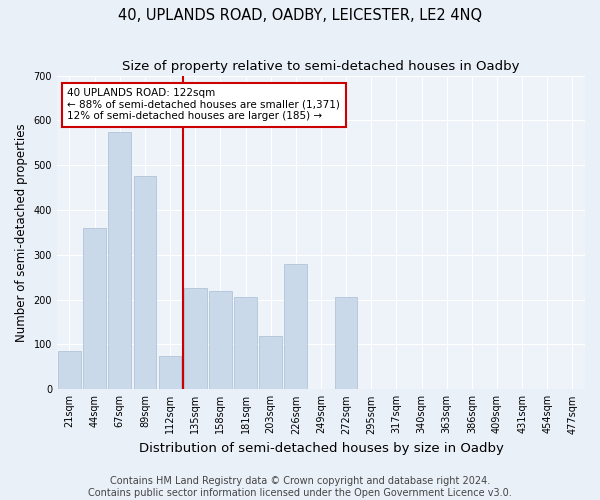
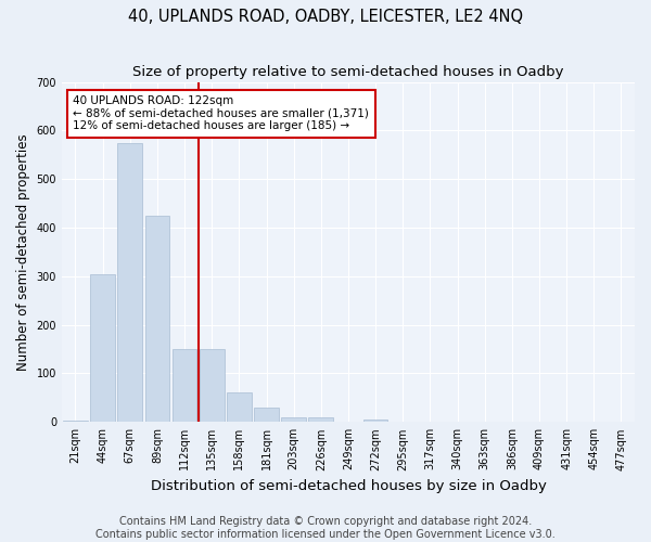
21sqm: 85 -> 2
44sqm: 360 -> 305
89sqm: 475 -> 425
112sqm: 75 -> 150
135sqm: 225 -> 150
158sqm: 220 -> 60
181sqm: 205 -> 30
203sqm: 120 -> 10
226sqm: 280 -> 10
272sqm: 205 -> 5
